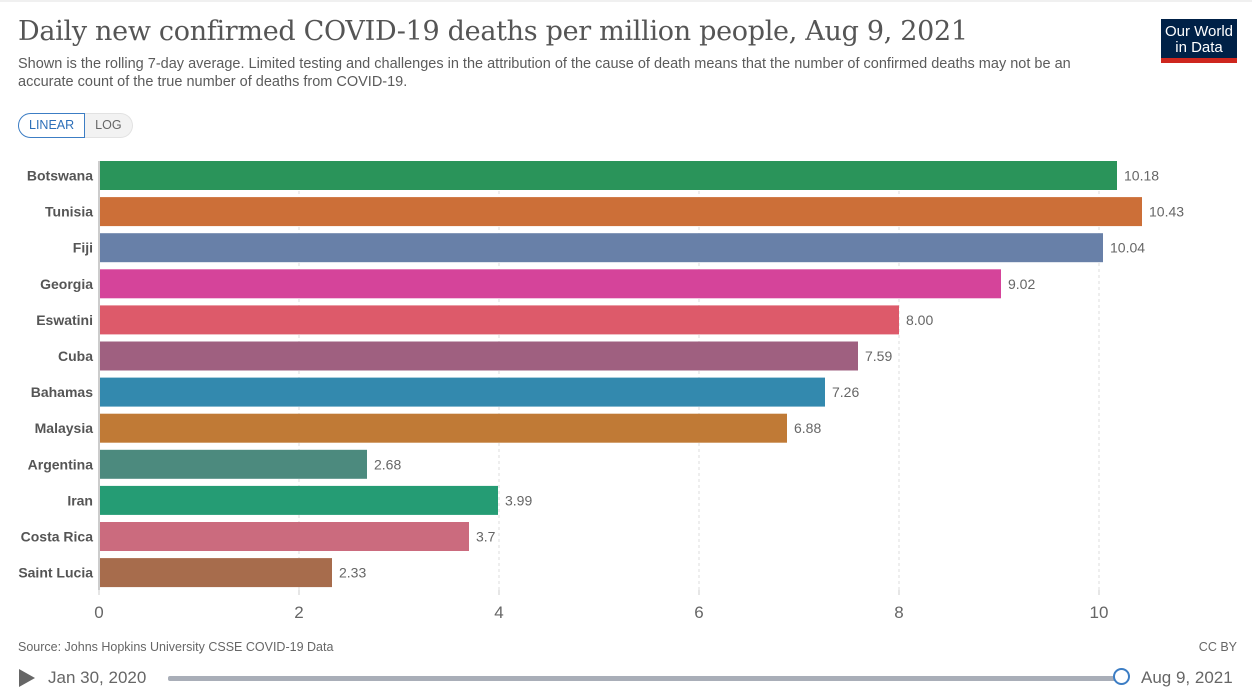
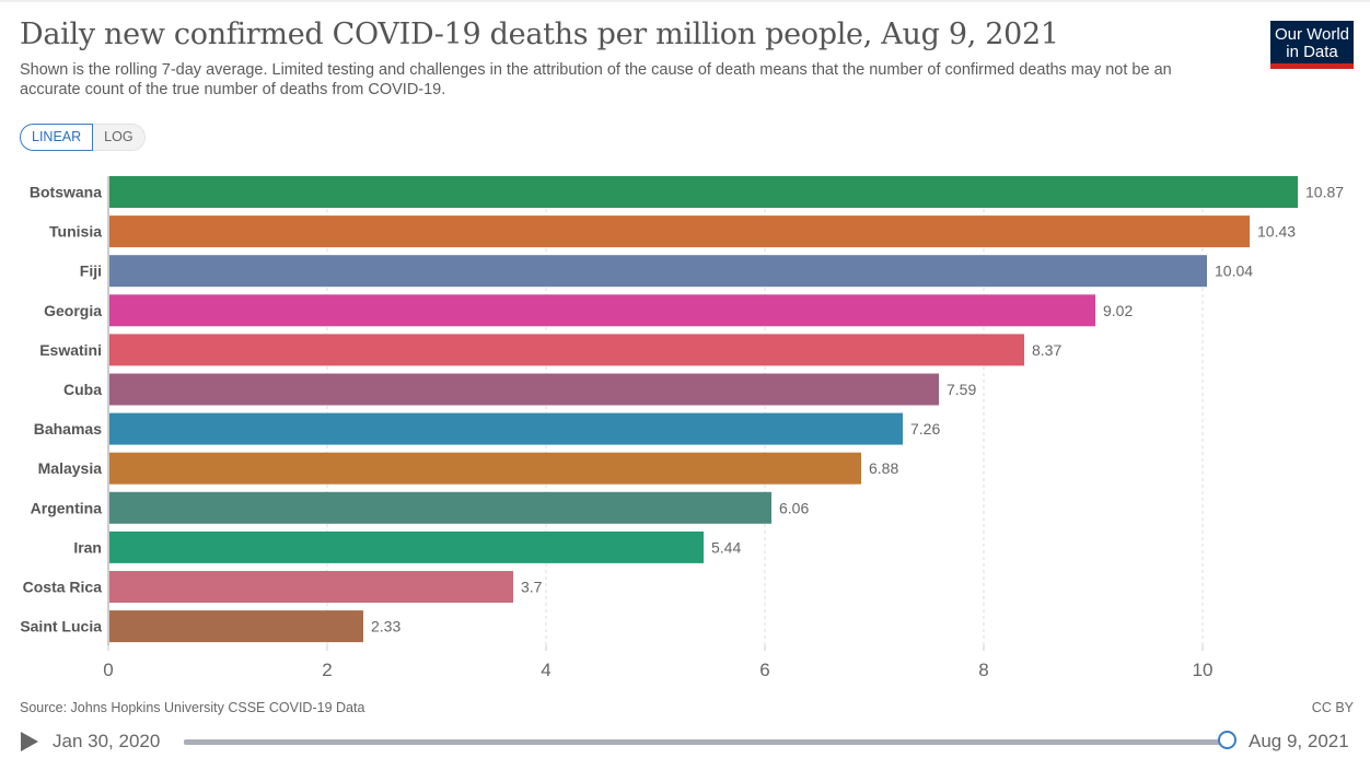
Botswana: 10.18 -> 10.87
Eswatini: 8.00 -> 8.37
Argentina: 2.68 -> 6.06
Iran: 3.99 -> 5.44
